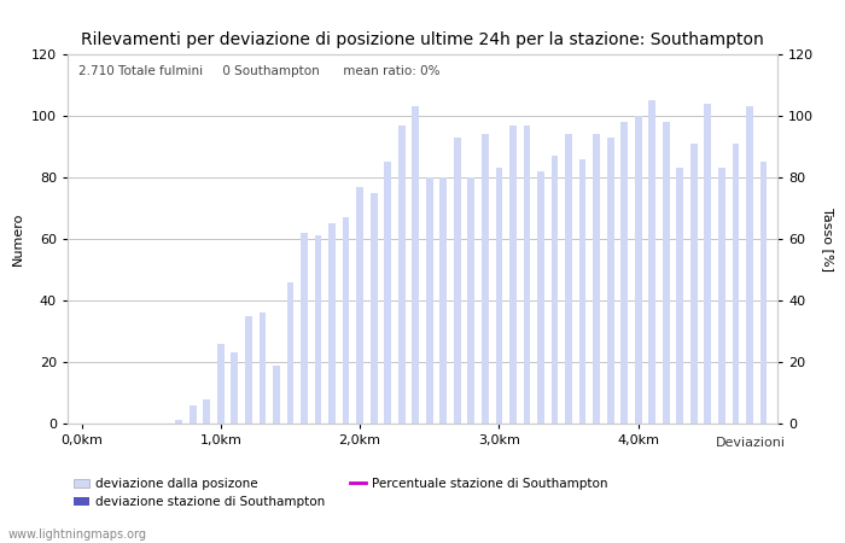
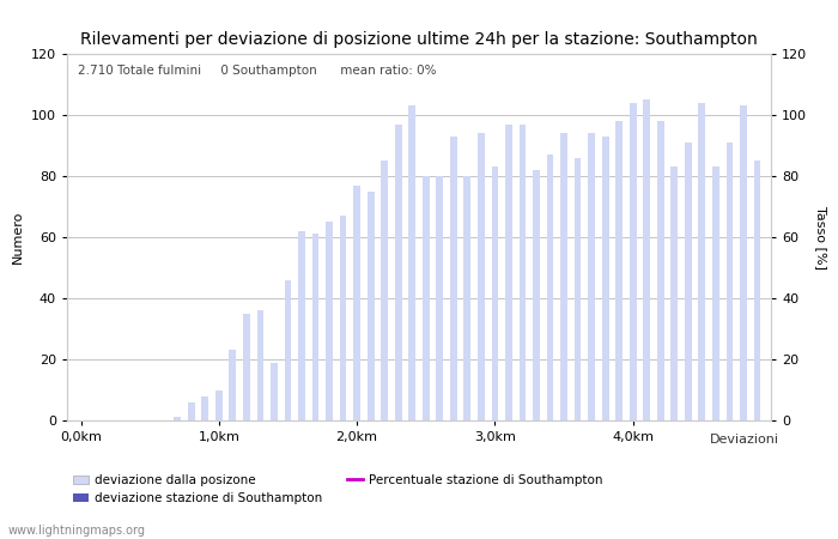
1,0km: 26 -> 10
4,0km: 100 -> 104
